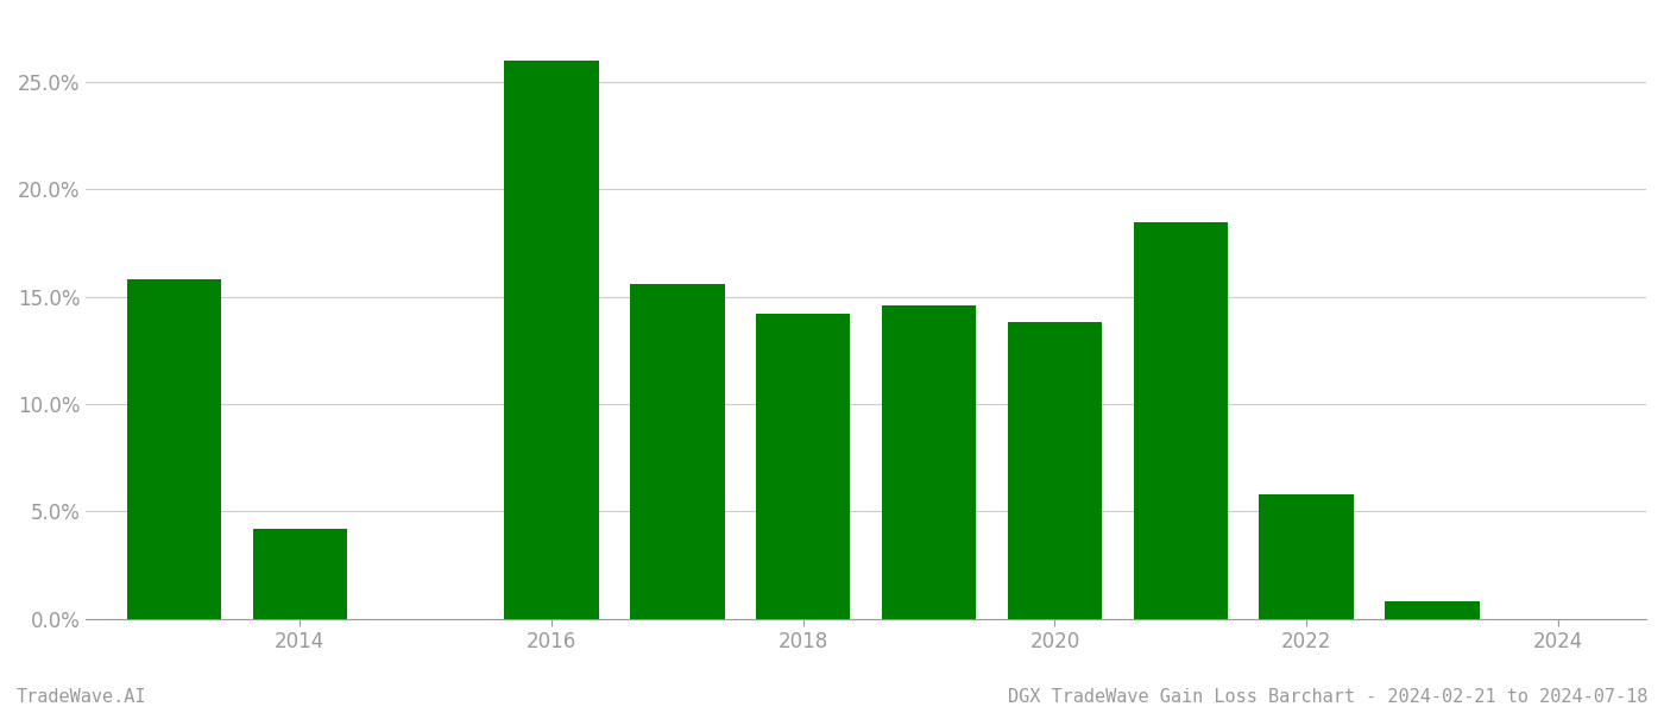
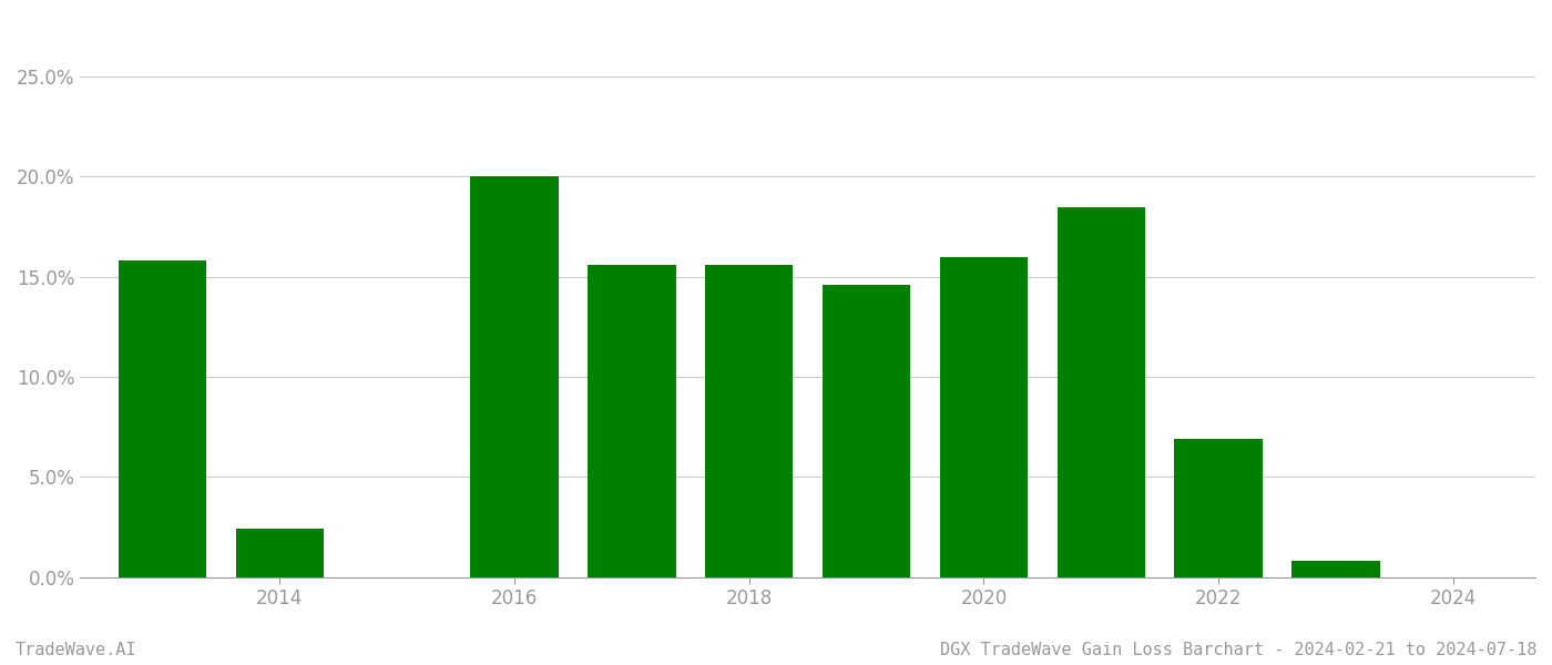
2014: 4.2% -> 2.4%
2016: 26.0% -> 20.0%
2018: 14.2% -> 15.6%
2020: 13.8% -> 16.0%
2022: 5.8% -> 6.9%
